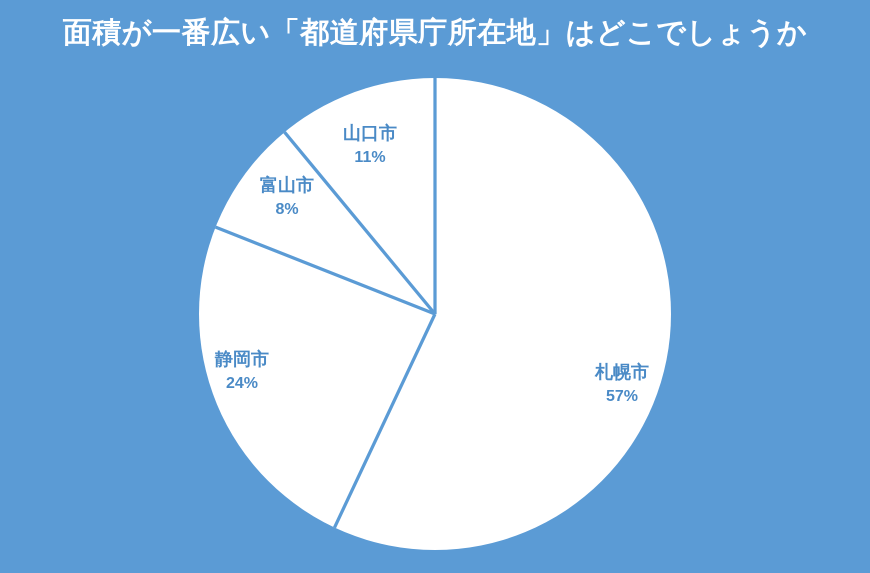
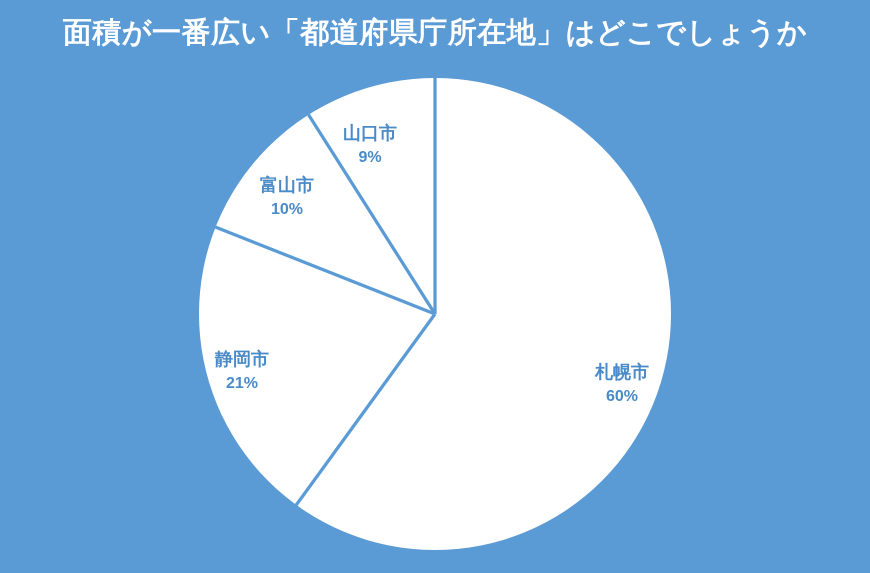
札幌市: 57% -> 60%
静岡市: 24% -> 21%
富山市: 8% -> 10%
山口市: 11% -> 9%
